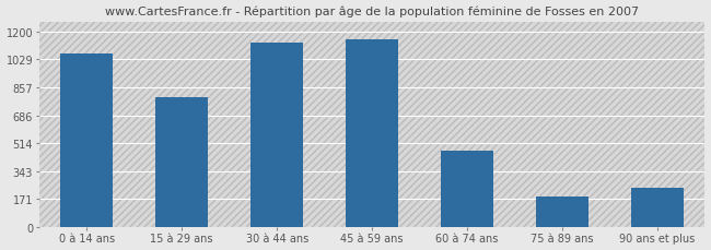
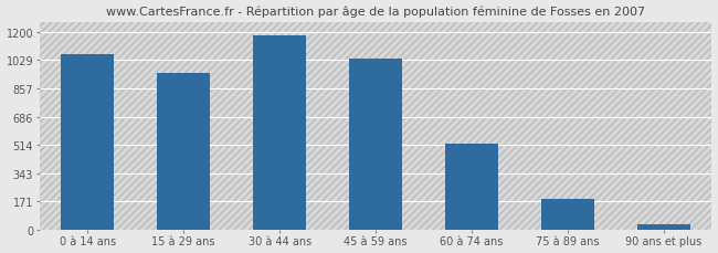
15 à 29 ans: 800 -> 950
30 à 44 ans: 1130 -> 1180
45 à 59 ans: 1150 -> 1040
60 à 74 ans: 470 -> 520
90 ans et plus: 240 -> 30
